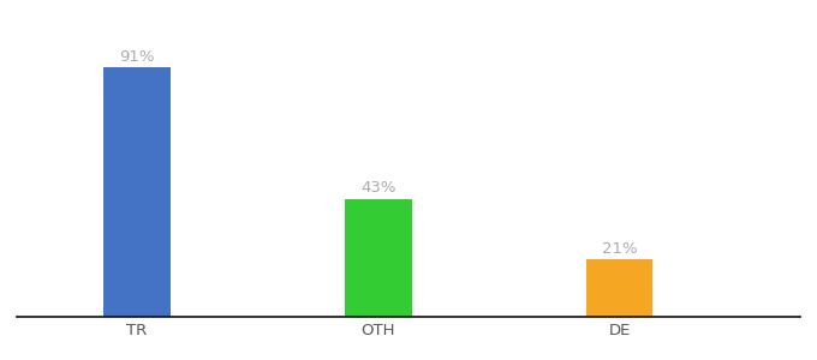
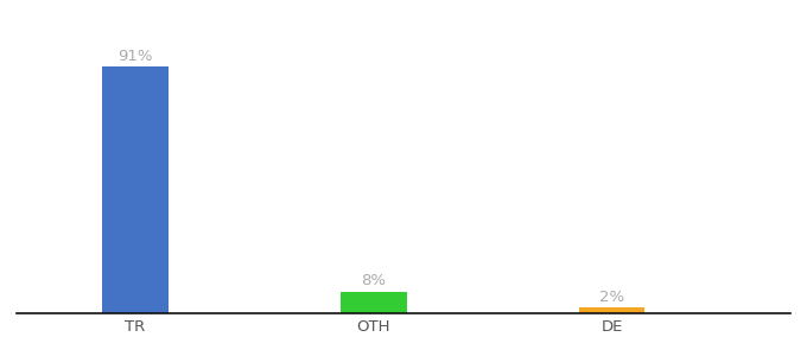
OTH: 43% -> 8%
DE: 21% -> 2%
